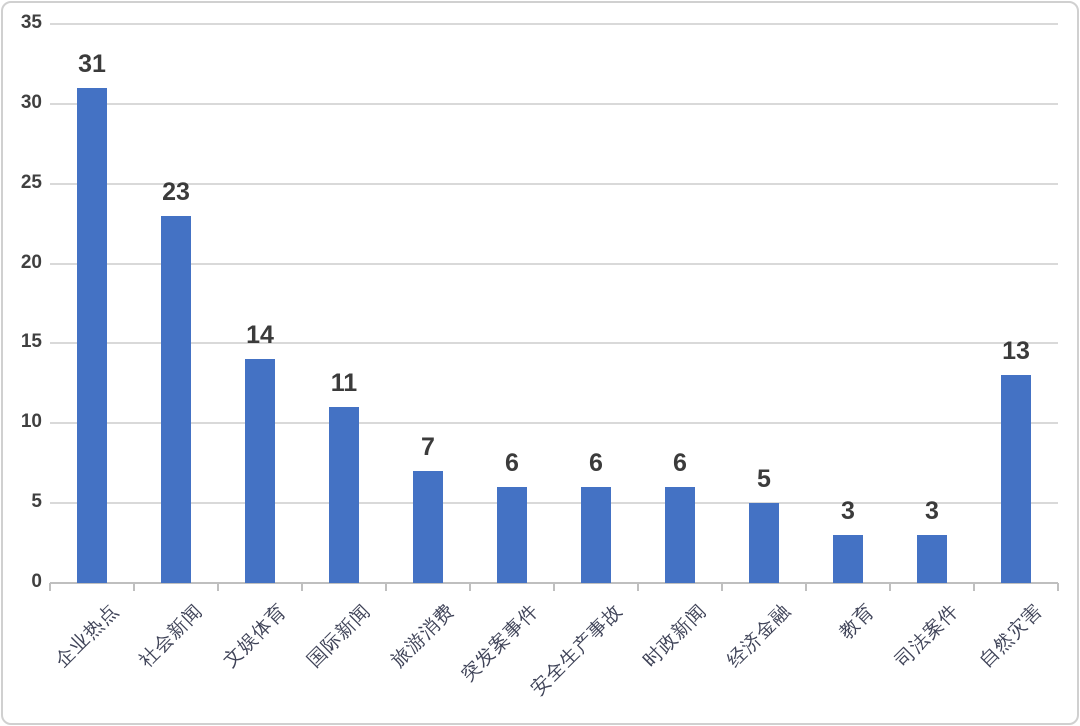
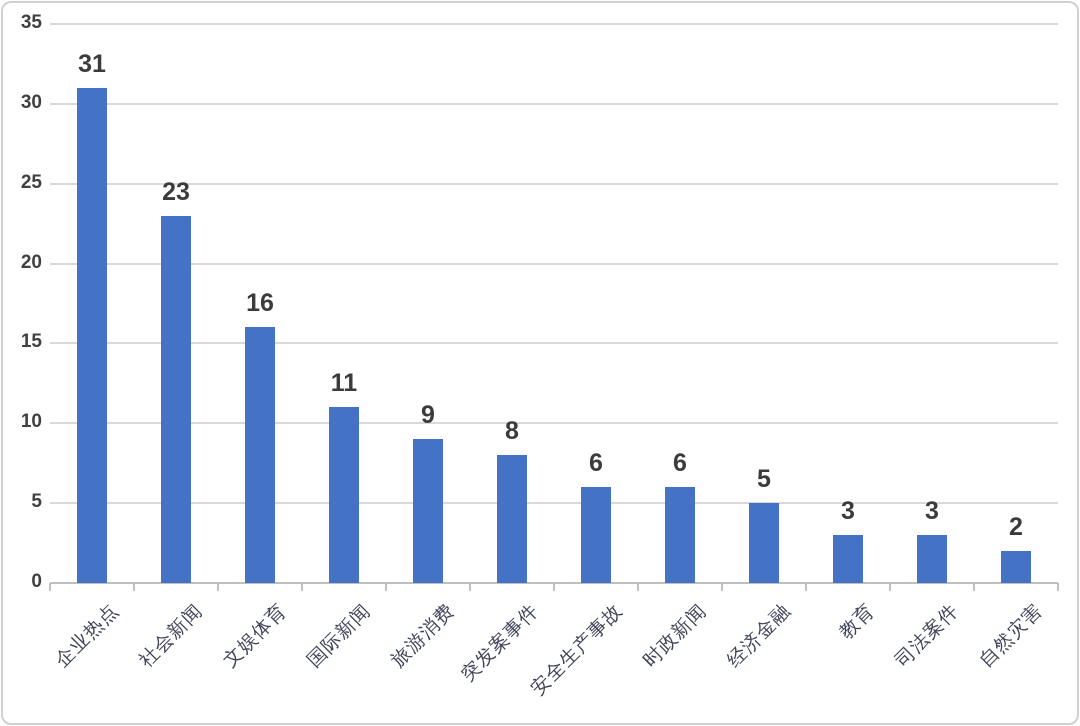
文娱体育: 14 -> 16
旅游消费: 7 -> 9
突发案事件: 6 -> 8
自然灾害: 13 -> 2
